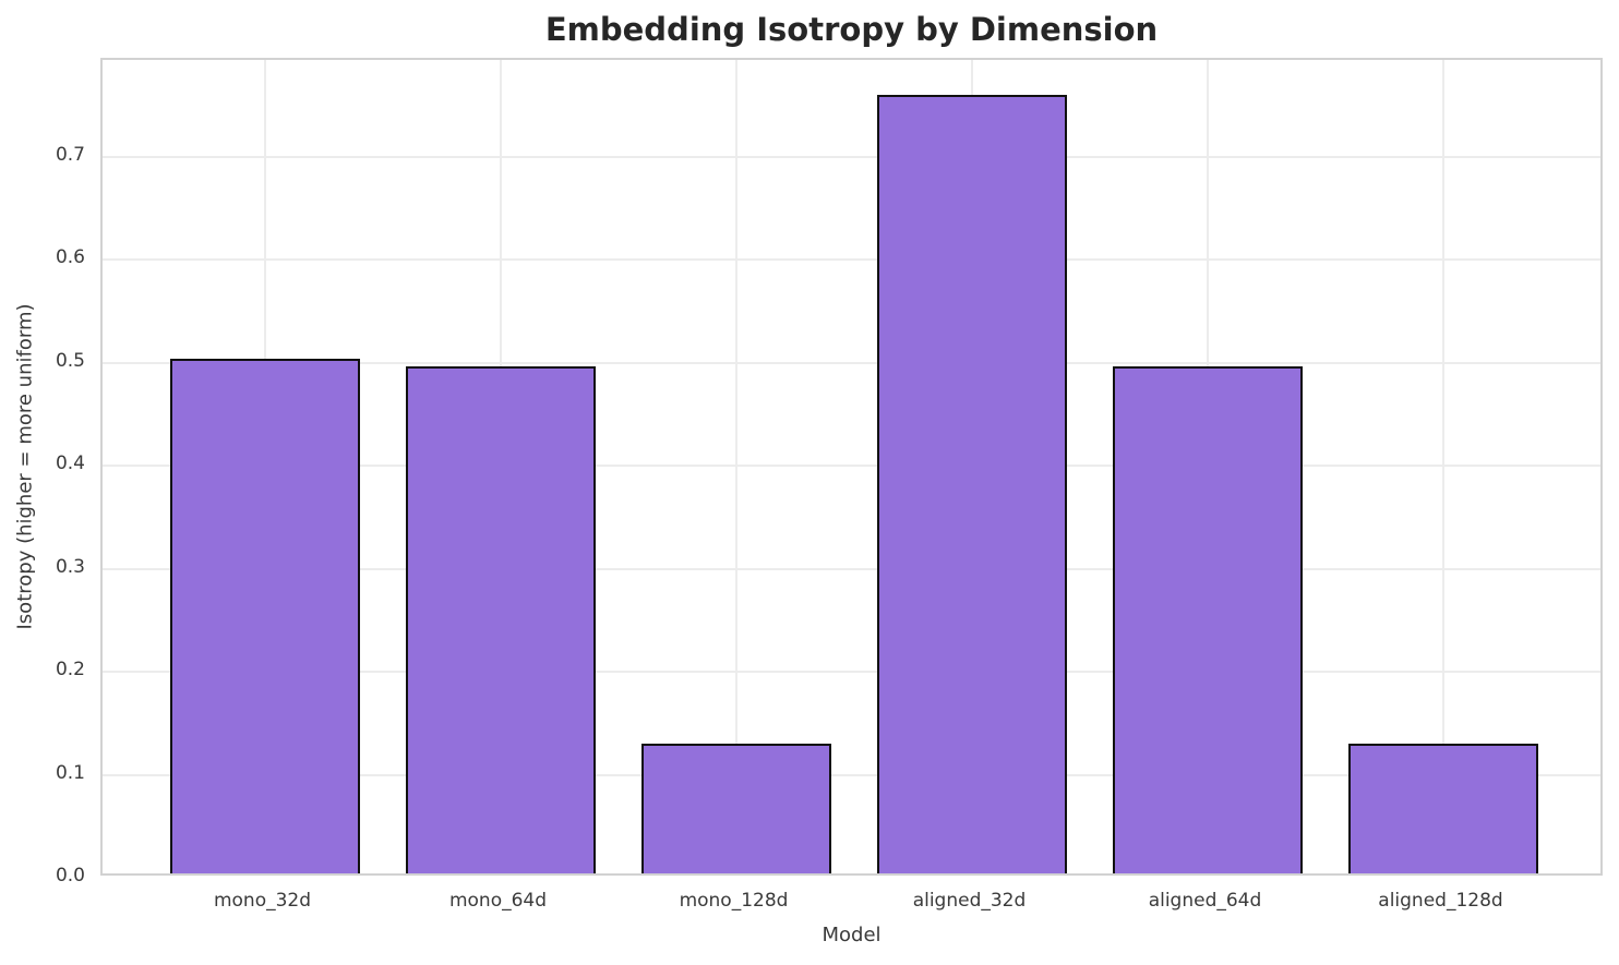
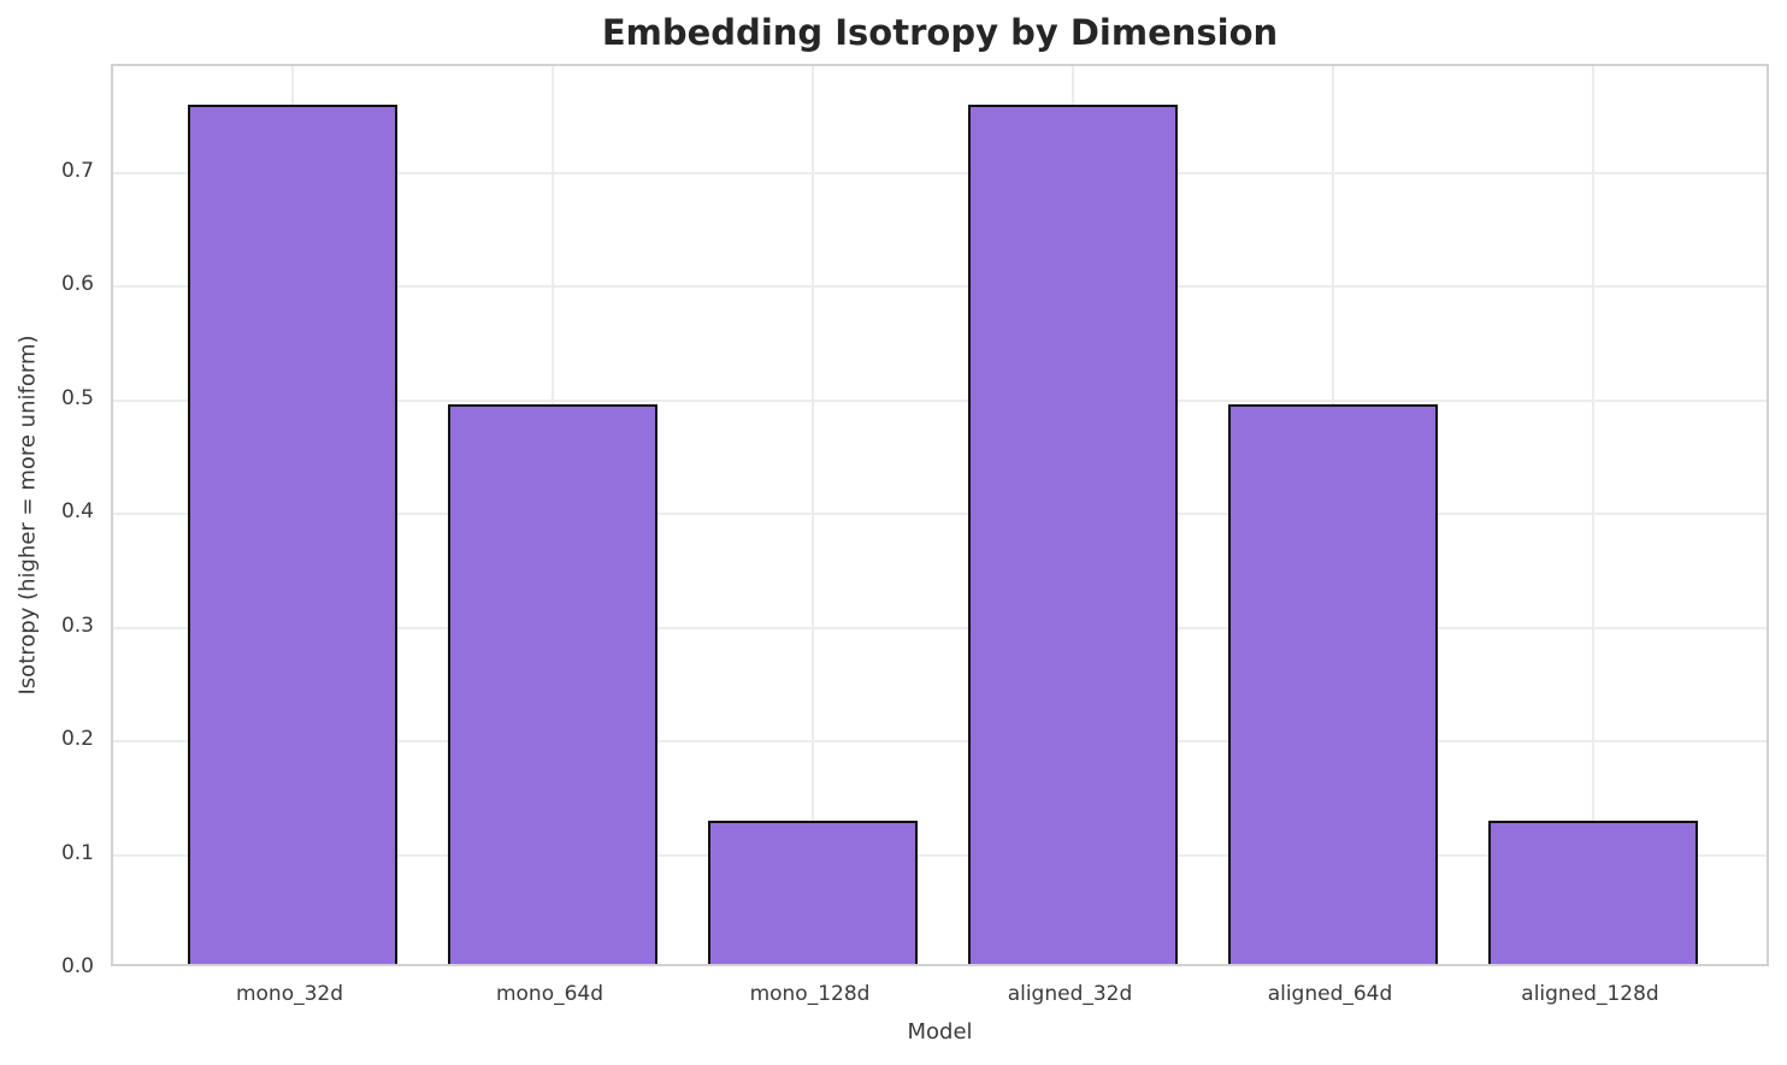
mono_32d: 0.50 -> 0.76
